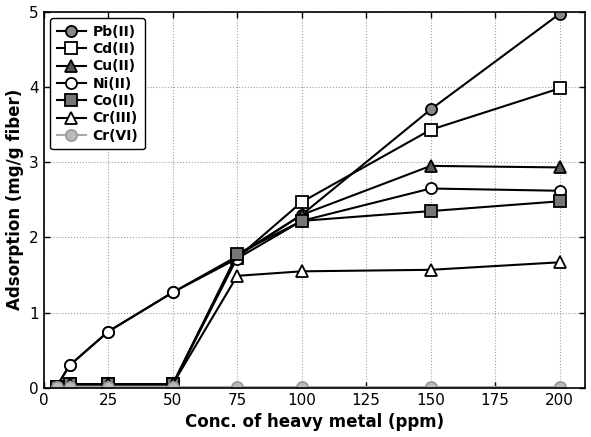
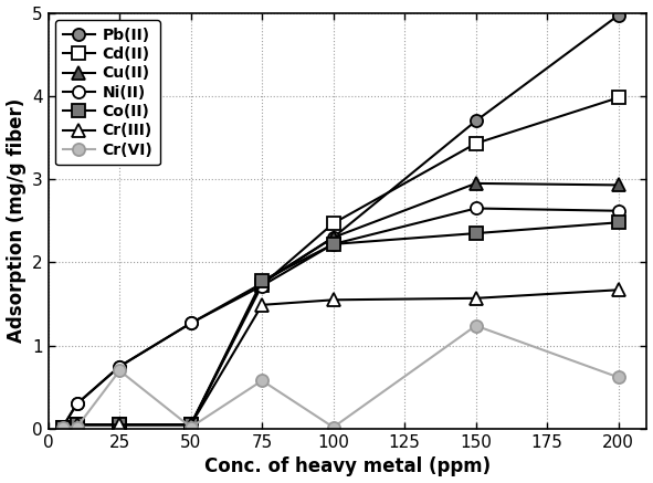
Cr(VI)/25: 0.02 -> 0.70
Cr(VI)/75: 0.02 -> 0.58
Cr(VI)/150: 0.02 -> 1.24
Cr(VI)/200: 0.02 -> 0.62
